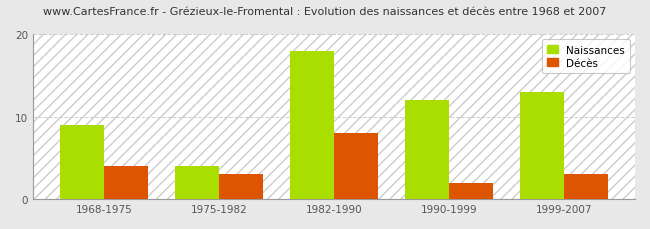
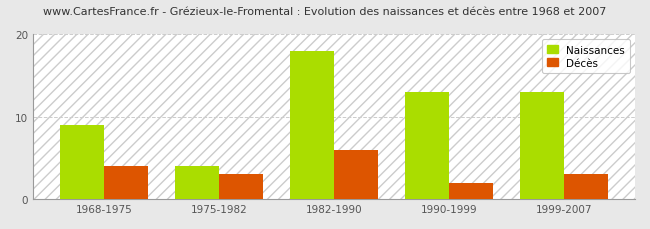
Décès/1982-1990: 8 -> 6
Naissances/1990-1999: 12 -> 13
